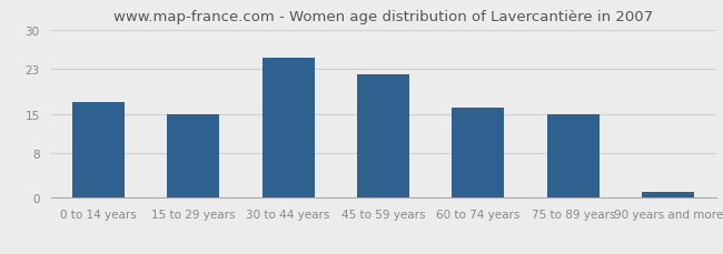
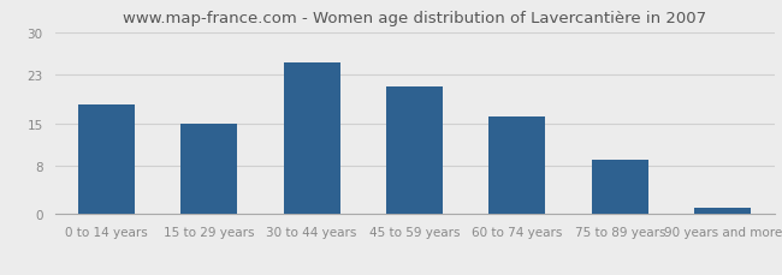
0 to 14 years: 17 -> 18
45 to 59 years: 22 -> 21
75 to 89 years: 15 -> 9
